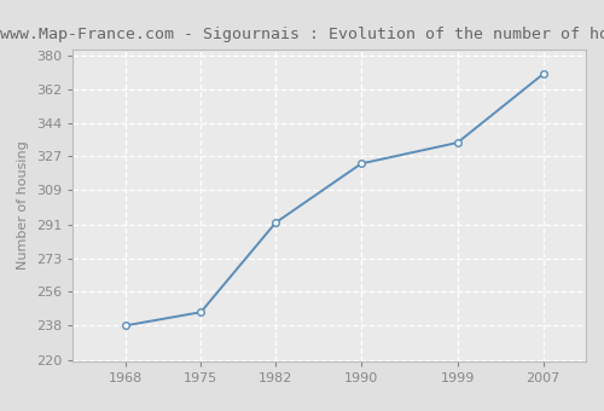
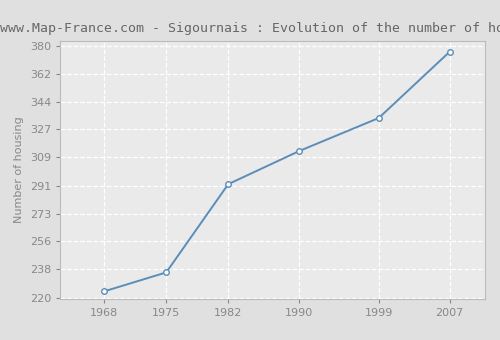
1968: 238 -> 224
1975: 245 -> 236
1990: 323 -> 313
2007: 370 -> 376
